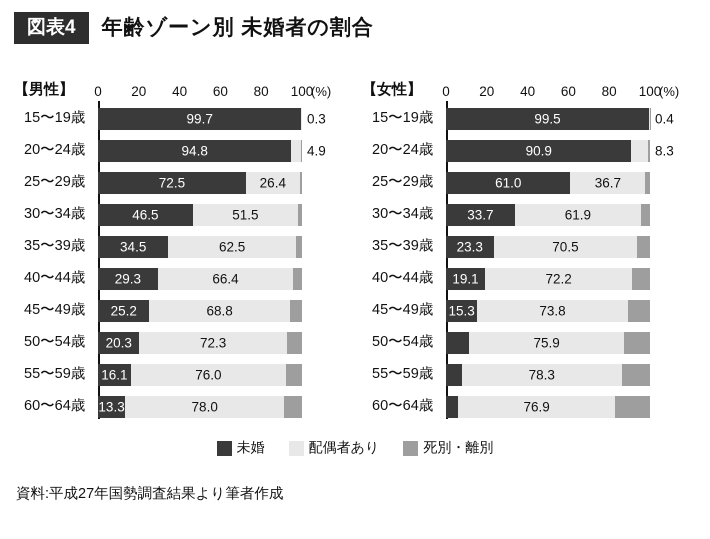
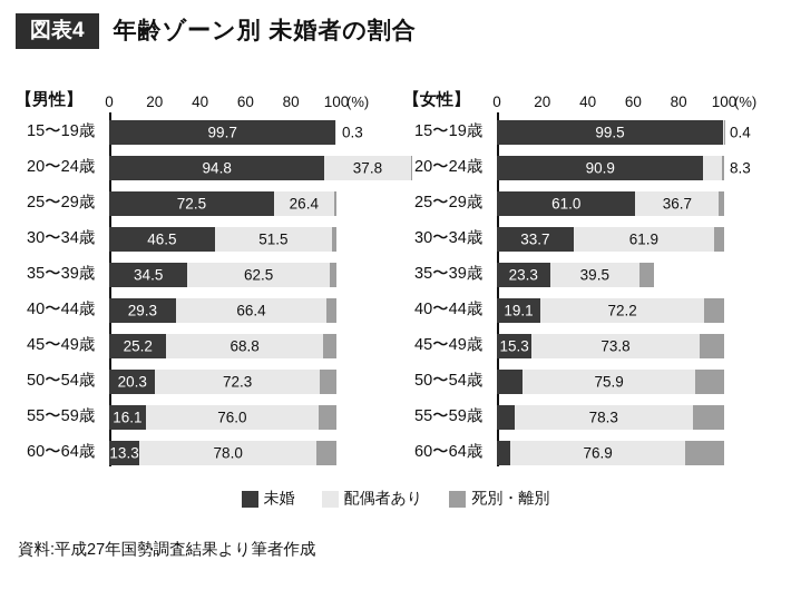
【男性】/配偶者あり/20〜24歳: 4.9 -> 37.8
【女性】/配偶者あり/35〜39歳: 70.5 -> 39.5
